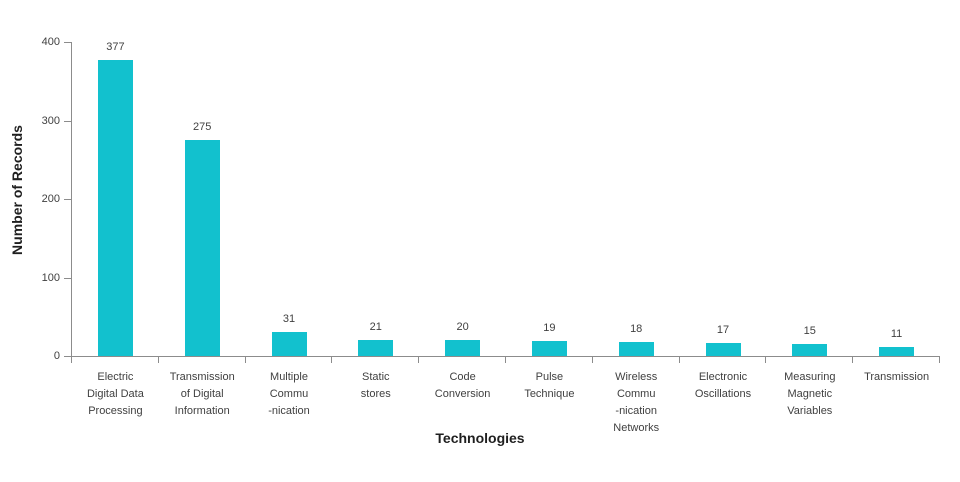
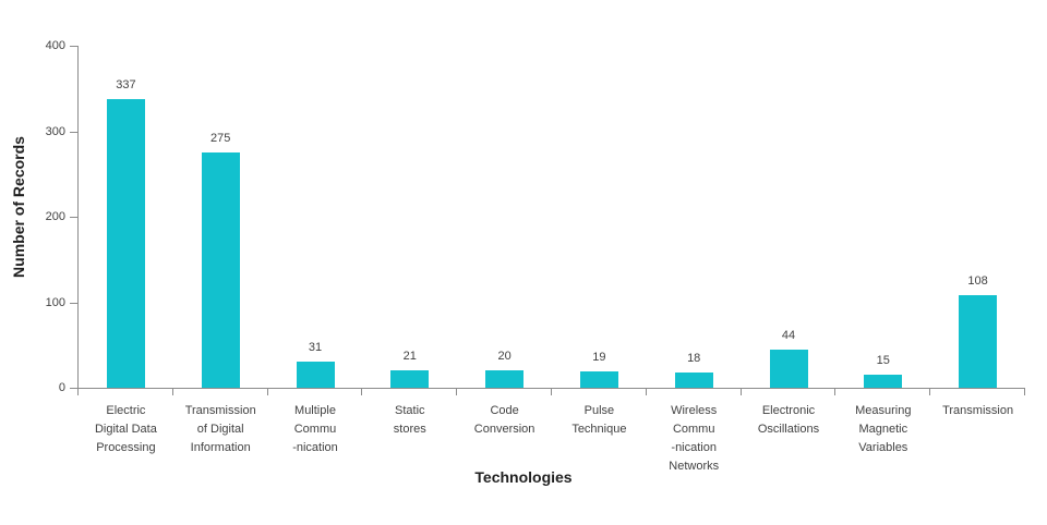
Electric Digital Data Processing: 377 -> 337
Electronic Oscillations: 17 -> 44
Transmission: 11 -> 108
